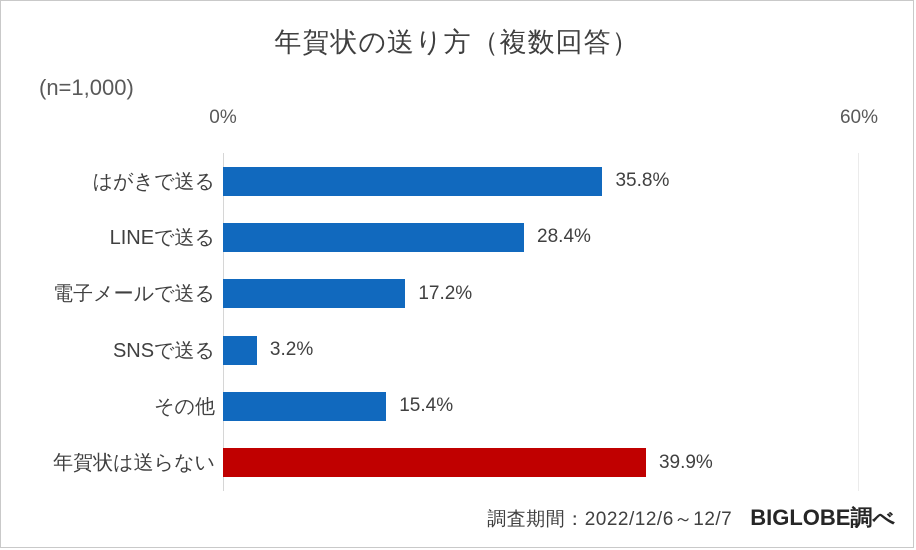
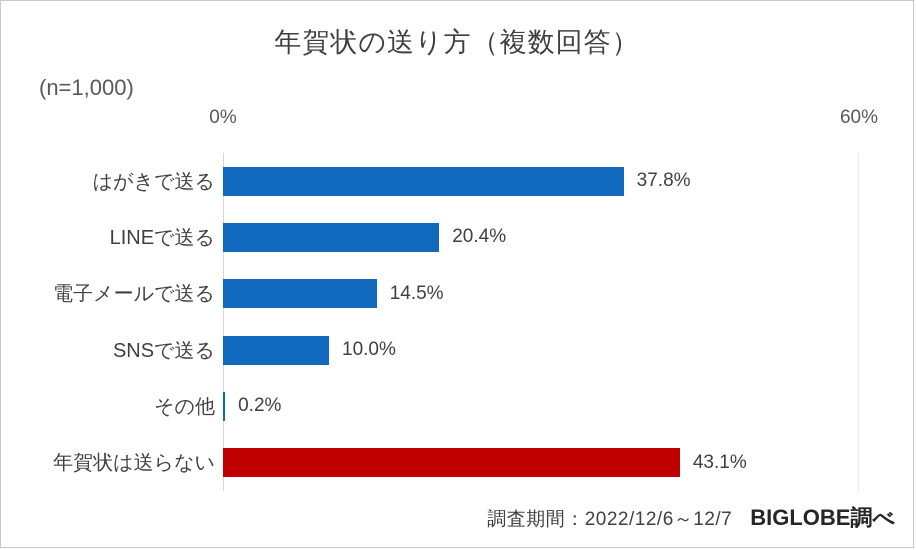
はがきで送る: 35.8% -> 37.8%
LINEで送る: 28.4% -> 20.4%
電子メールで送る: 17.2% -> 14.5%
SNSで送る: 3.2% -> 10.0%
その他: 15.4% -> 0.2%
年賀状は送らない: 39.9% -> 43.1%
